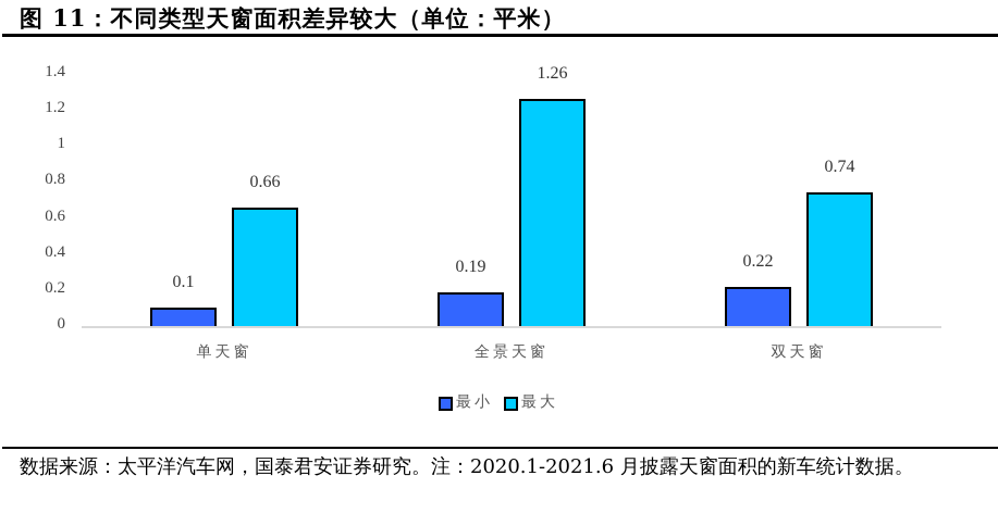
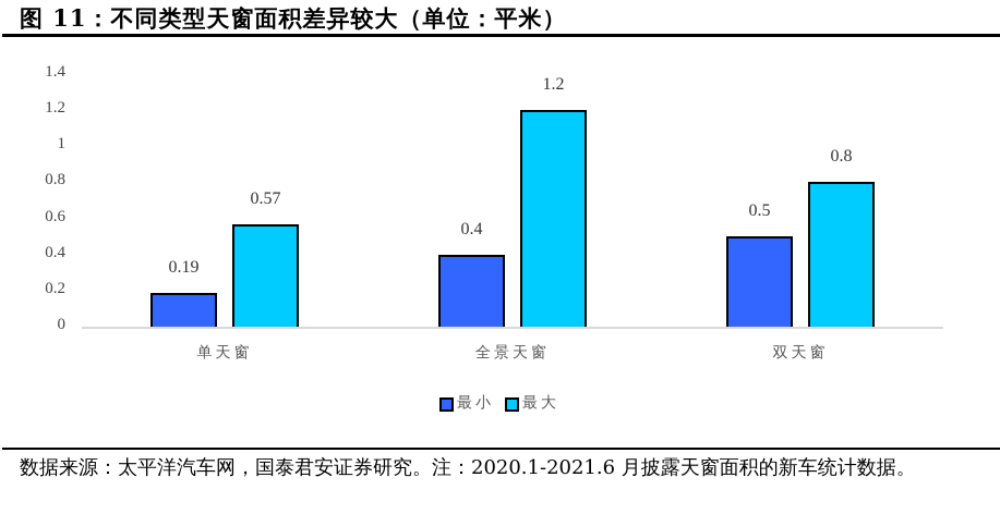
最小/单天窗: 0.1 -> 0.19
最大/单天窗: 0.66 -> 0.57
最小/全景天窗: 0.19 -> 0.4
最大/全景天窗: 1.26 -> 1.2
最小/双天窗: 0.22 -> 0.5
最大/双天窗: 0.74 -> 0.8
